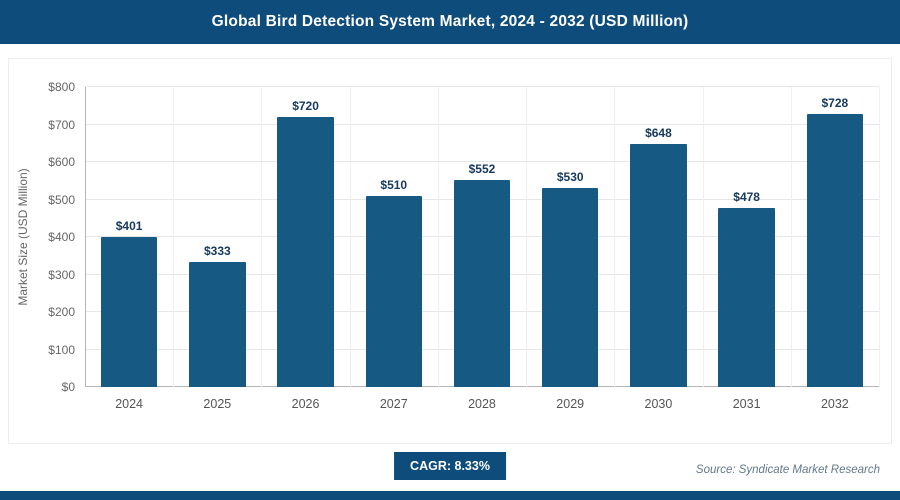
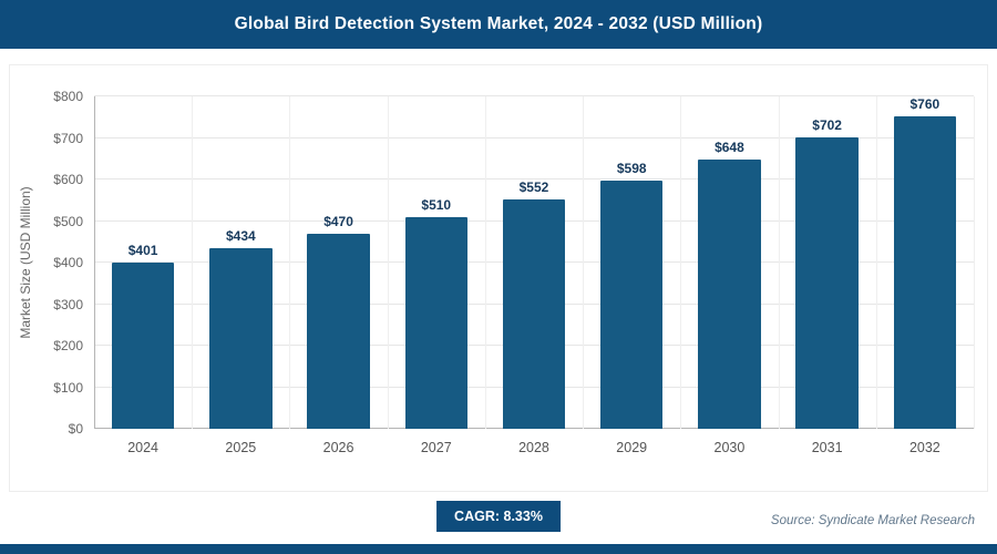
2025: $333 -> $434
2026: $720 -> $470
2029: $530 -> $598
2031: $478 -> $702
2032: $728 -> $760
